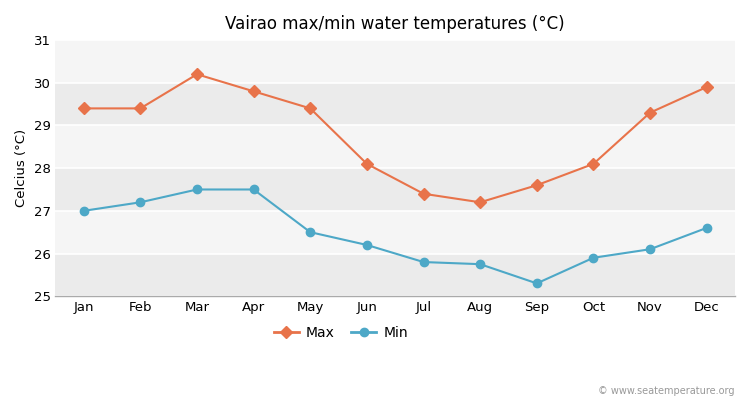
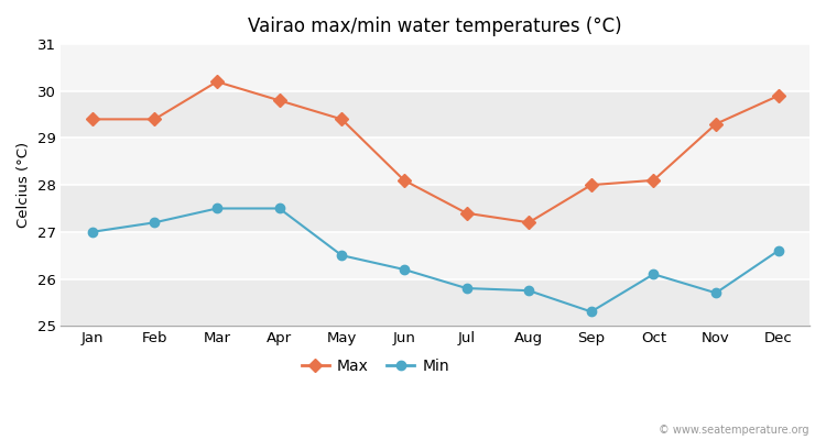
Max/Sep: 27.6 -> 28.0
Min/Oct: 25.90 -> 26.10
Min/Nov: 26.10 -> 25.70
